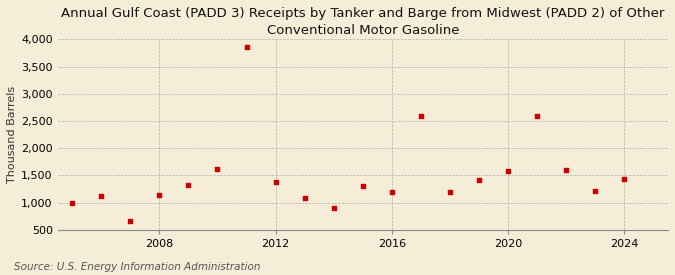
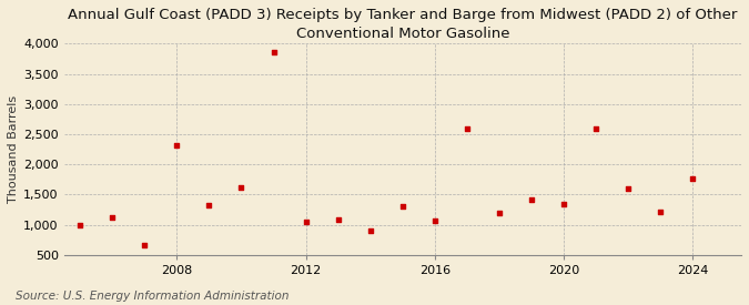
2008: 1,140 -> 2,320
2012: 1,380 -> 1,040
2016: 1,200 -> 1,060
2020: 1,590 -> 1,340
2024: 1,440 -> 1,760
